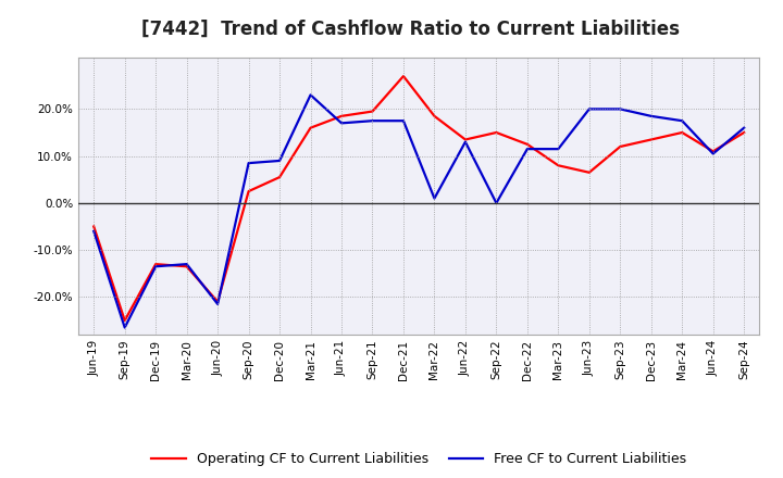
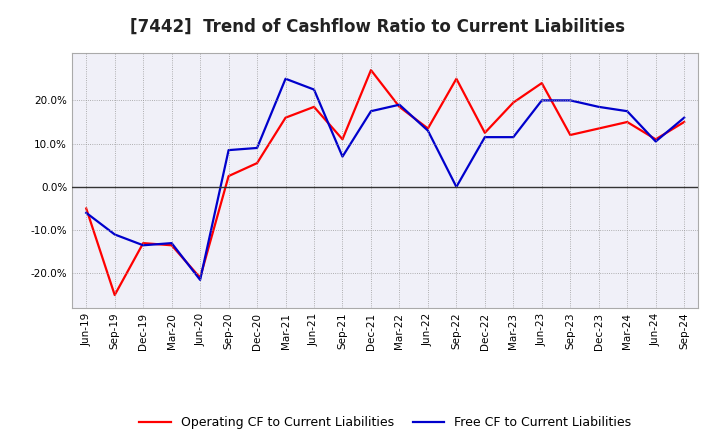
Free CF to Current Liabilities/Sep-19: -26.5% -> -11.0%
Free CF to Current Liabilities/Mar-21: 23.0% -> 25.0%
Free CF to Current Liabilities/Jun-21: 17.0% -> 22.5%
Operating CF to Current Liabilities/Sep-21: 19.5% -> 11.0%
Free CF to Current Liabilities/Sep-21: 17.5% -> 7.0%
Free CF to Current Liabilities/Mar-22: 1.0% -> 19.0%
Operating CF to Current Liabilities/Sep-22: 15.0% -> 25.0%
Operating CF to Current Liabilities/Mar-23: 8.0% -> 19.5%
Operating CF to Current Liabilities/Jun-23: 6.5% -> 24.0%
